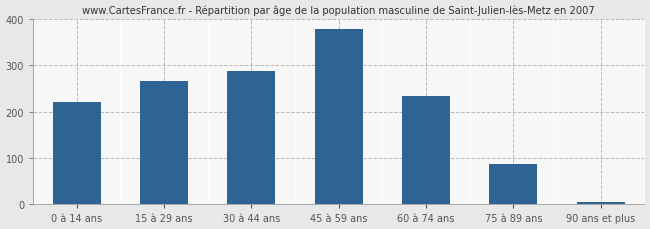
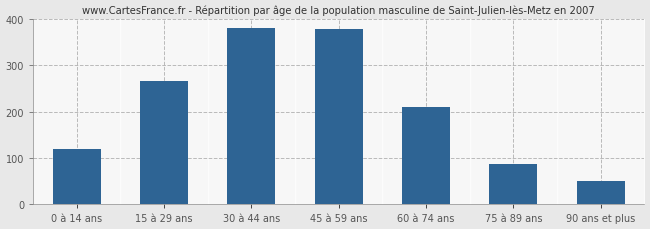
0 à 14 ans: 220 -> 120
30 à 44 ans: 288 -> 380
60 à 74 ans: 233 -> 210
90 ans et plus: 5 -> 50
